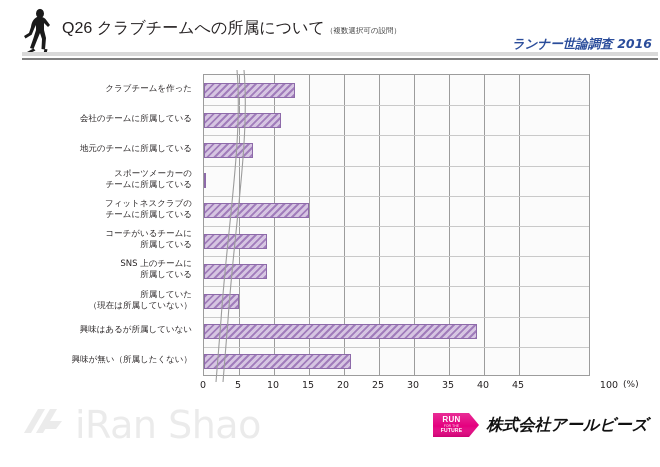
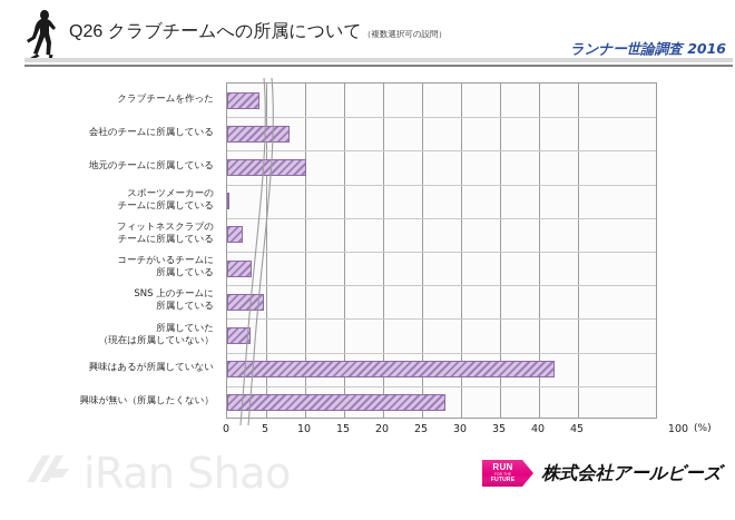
クラブチームを作った: 13 -> 4
会社のチームに所属している: 11 -> 8
地元のチームに所属している: 7 -> 10
フィットネスクラブの チームに所属している: 15 -> 2
コーチがいるチームに 所属している: 9 -> 3
SNS 上のチームに 所属している: 9 -> 5
所属していた （現在は所属していない）: 5 -> 3
興味はあるが所属していない: 39 -> 42
興味が無い（所属したくない）: 21 -> 28
